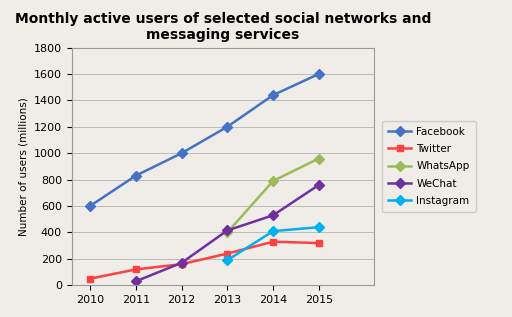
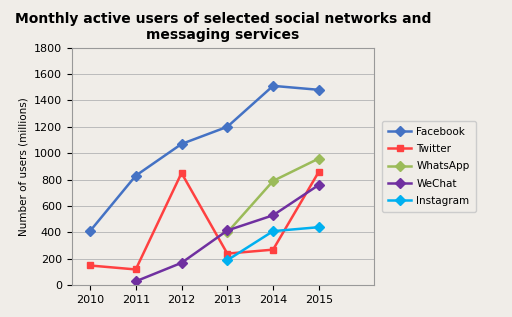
Facebook/2010: 600 -> 410
Twitter/2010: 50 -> 150
Facebook/2012: 1000 -> 1070
Twitter/2012: 160 -> 850
Facebook/2014: 1440 -> 1510
Twitter/2014: 330 -> 270
Facebook/2015: 1600 -> 1480
Twitter/2015: 320 -> 860
